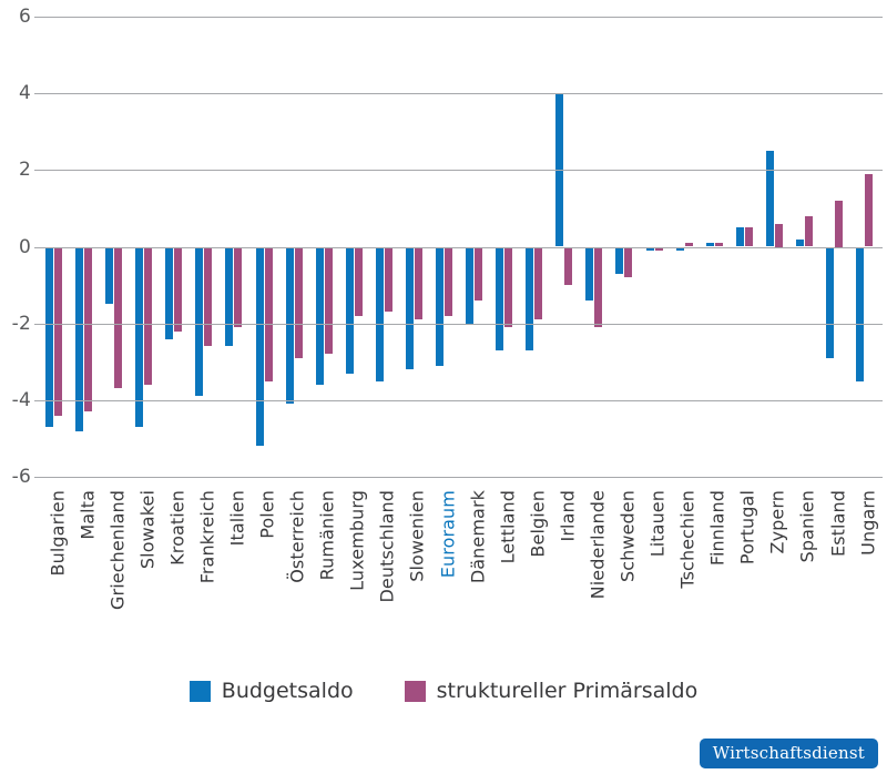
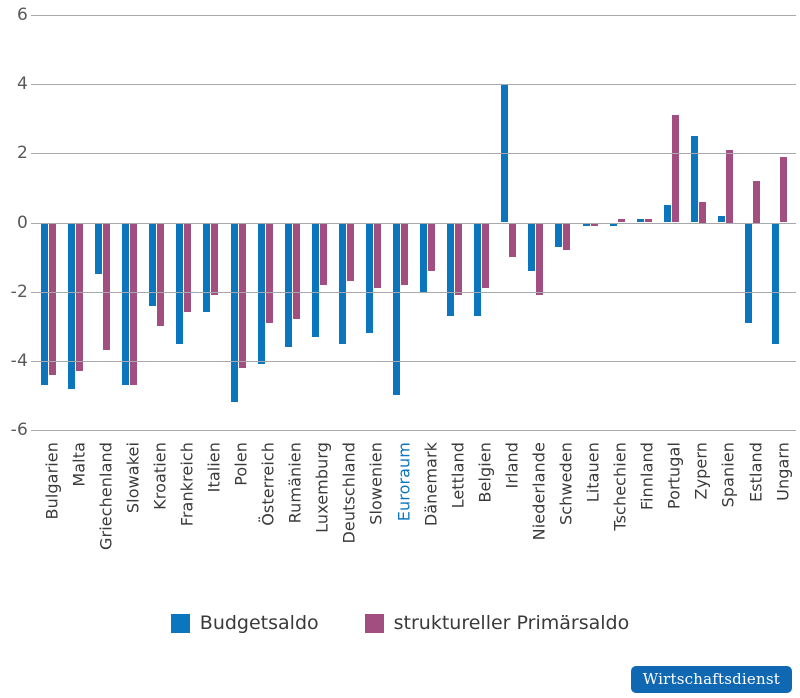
struktureller Primärsaldo/Slowakei: -3.6 -> -4.7
struktureller Primärsaldo/Kroatien: -2.2 -> -3.0
Budgetsaldo/Frankreich: -3.9 -> -3.5
struktureller Primärsaldo/Polen: -3.5 -> -4.2
Budgetsaldo/Euroraum: -3.1 -> -5.0
struktureller Primärsaldo/Portugal: 0.5 -> 3.1
struktureller Primärsaldo/Spanien: 0.8 -> 2.1
